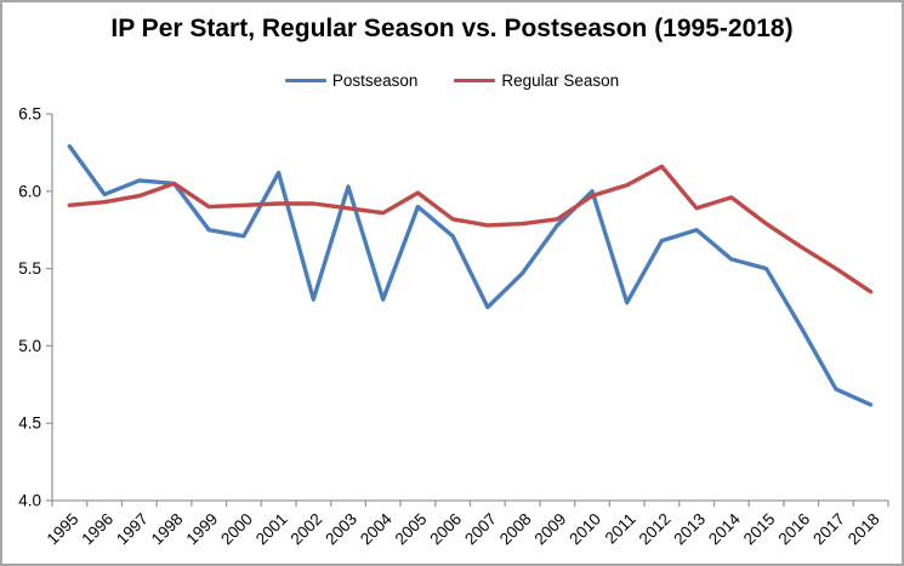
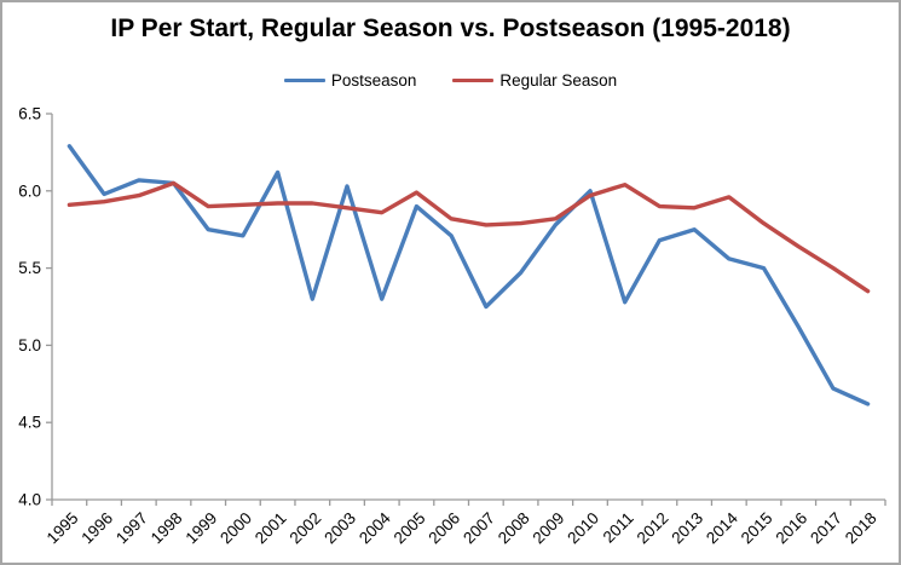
Regular Season/2012: 6.16 -> 5.90
